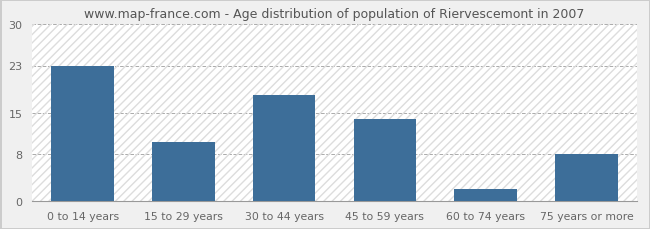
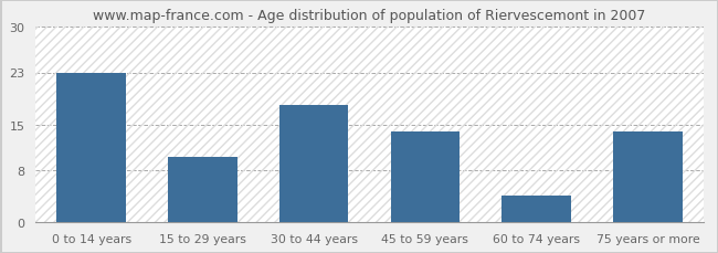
60 to 74 years: 2 -> 4
75 years or more: 8 -> 14
